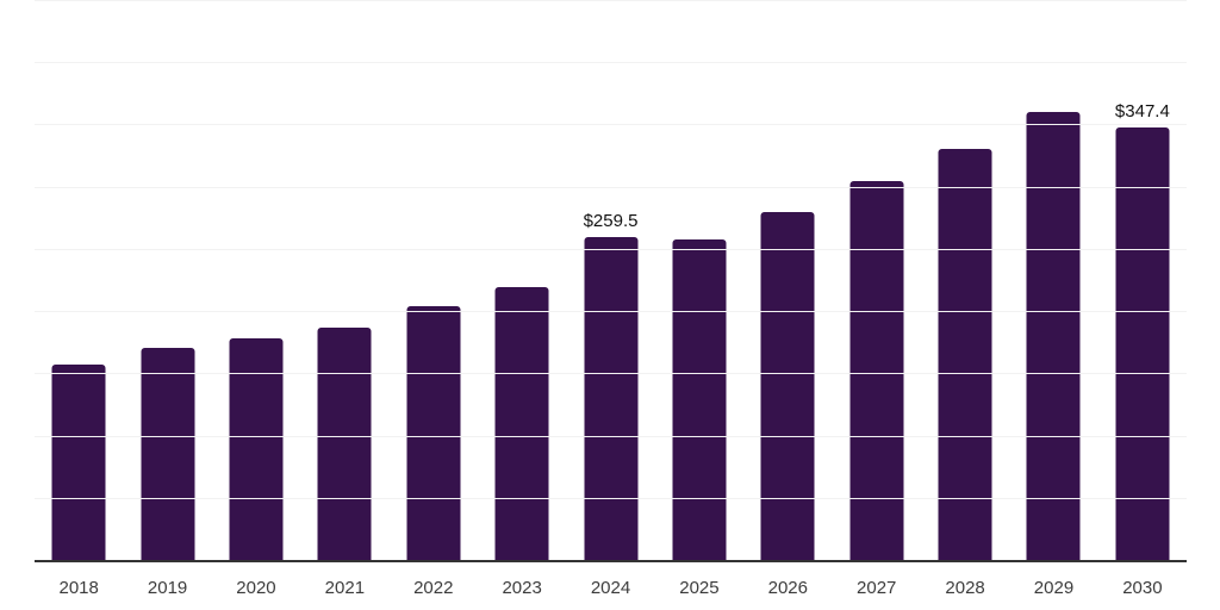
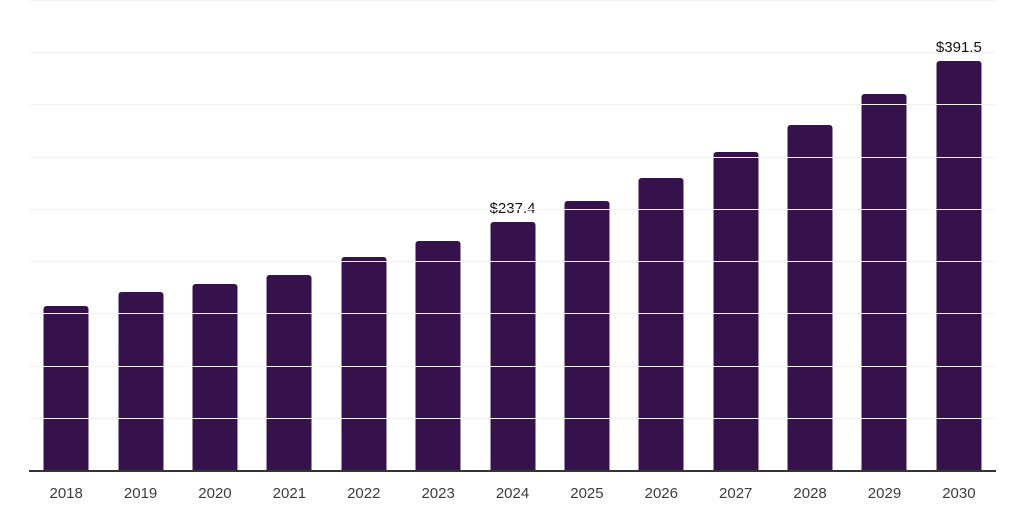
2024: $259.5 -> $237.4
2030: $347.4 -> $391.5
